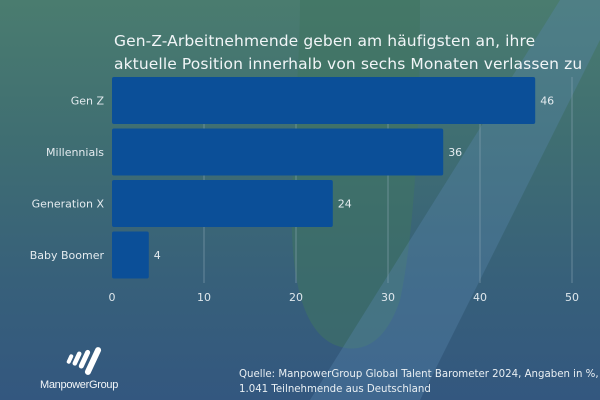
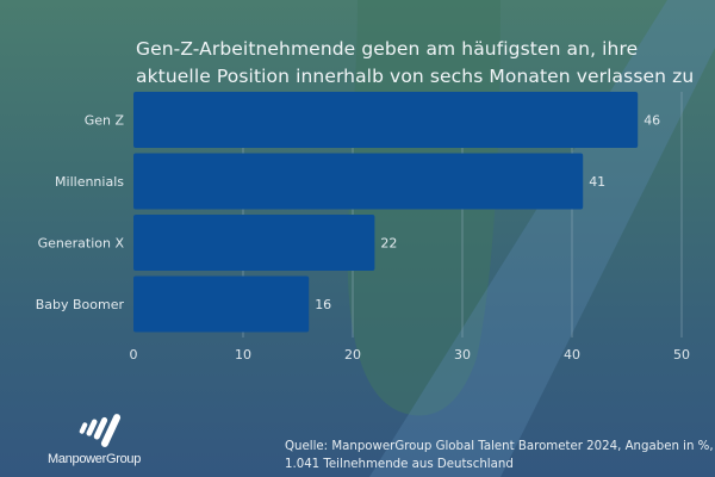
Millennials: 36 -> 41
Generation X: 24 -> 22
Baby Boomer: 4 -> 16
